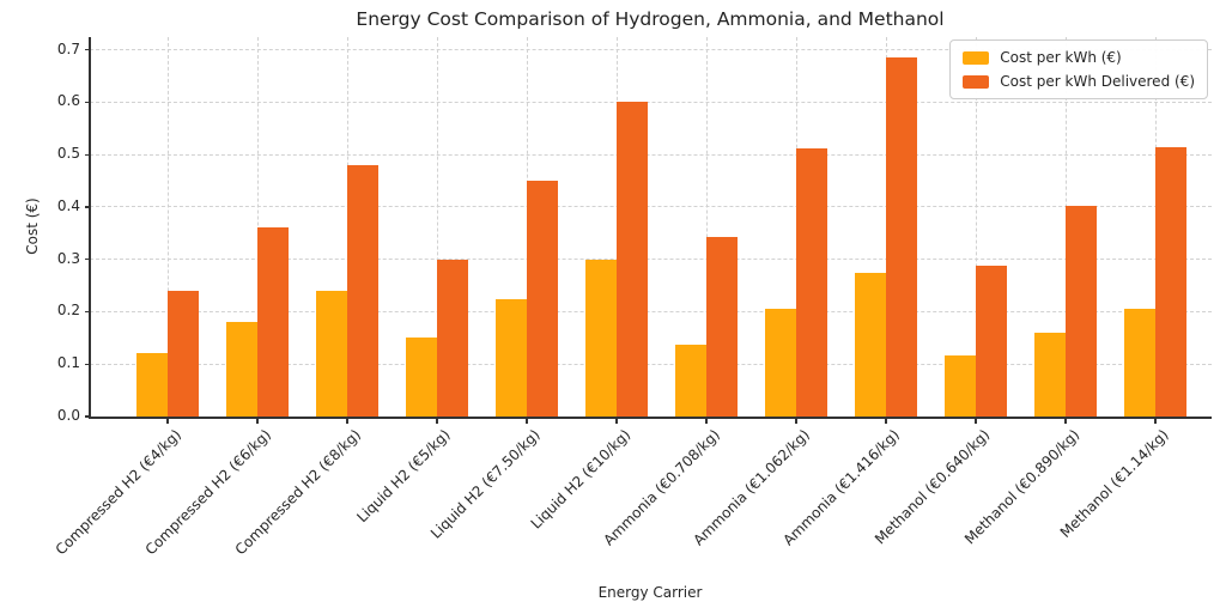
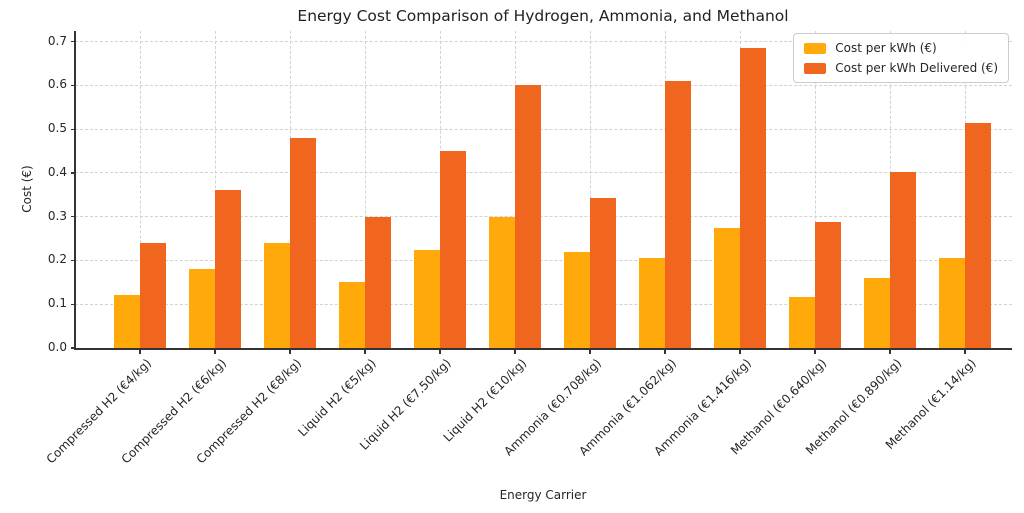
Cost per kWh (€)/Ammonia (€0.708/kg): 0.14 -> 0.22
Cost per kWh Delivered (€)/Ammonia (€1.062/kg): 0.51 -> 0.61
